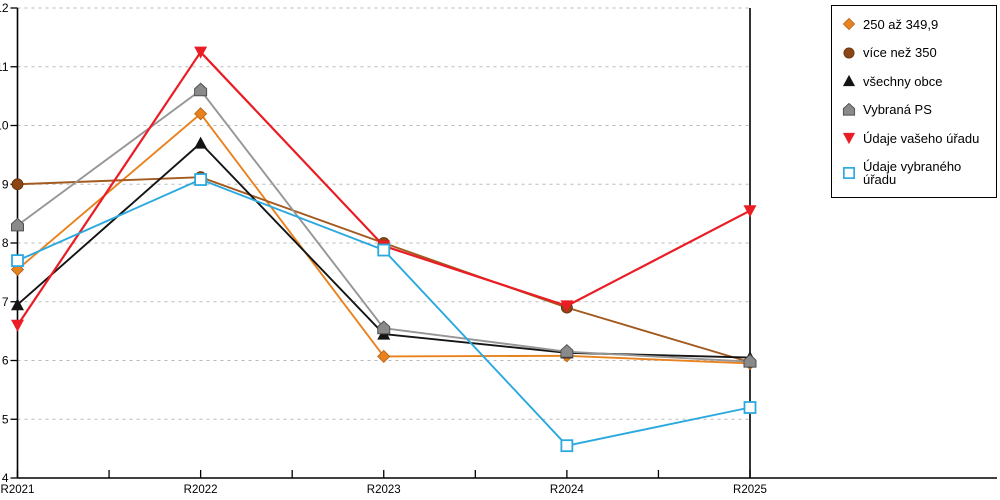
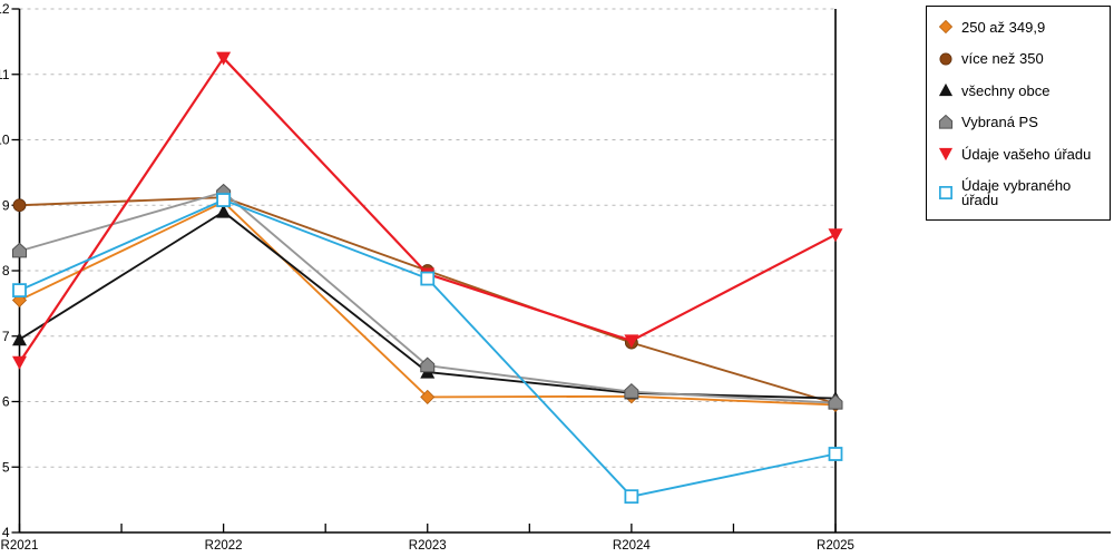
250 až 349,9/R2022: 10.2 -> 9.1
všechny obce/R2022: 9.7 -> 8.9
Vybraná PS/R2022: 10.6 -> 9.2
